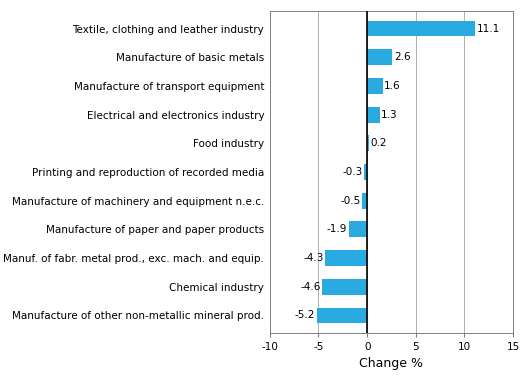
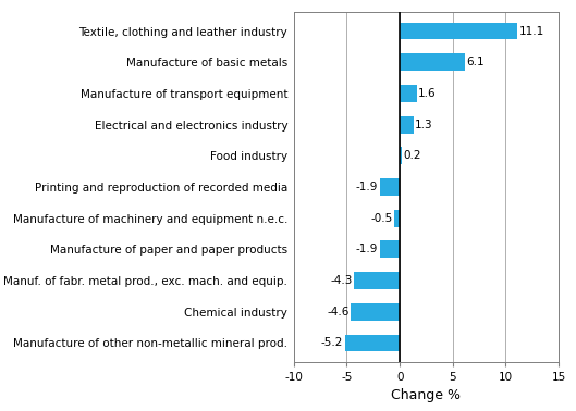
Manufacture of basic metals: 2.6 -> 6.1
Printing and reproduction of recorded media: -0.3 -> -1.9
